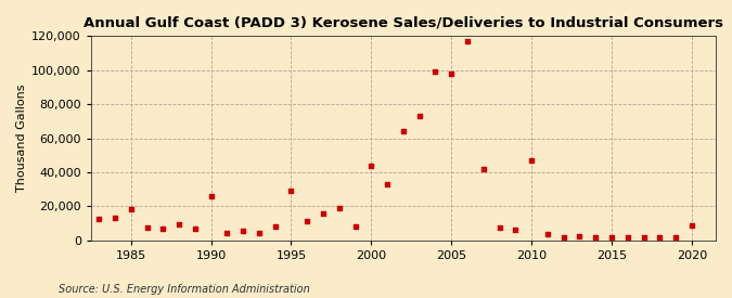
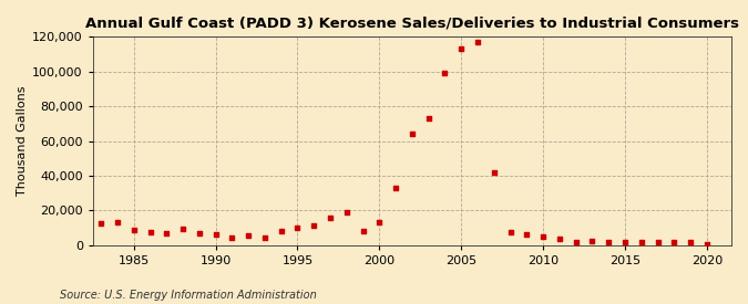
1985: 18,000 -> 9,000
1990: 26,000 -> 6,000
1995: 29,000 -> 10,000
2000: 44,000 -> 13,000
2005: 98,000 -> 113,000
2010: 47,000 -> 5,000
2020: 9,000 -> 0
